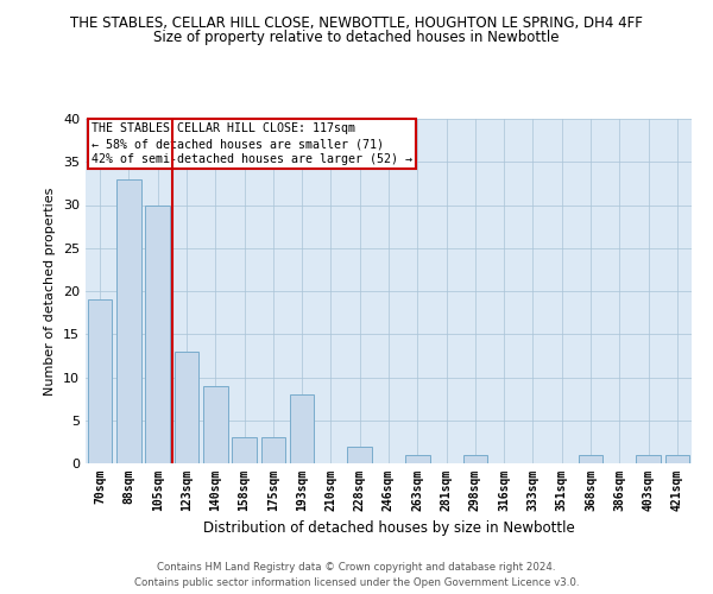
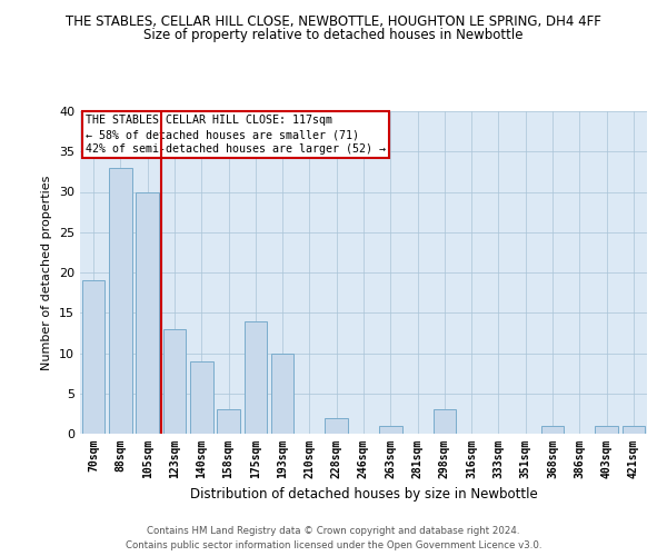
175sqm: 3 -> 14
193sqm: 8 -> 10
298sqm: 1 -> 3
